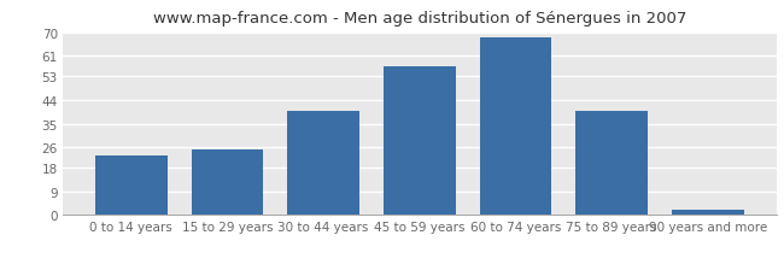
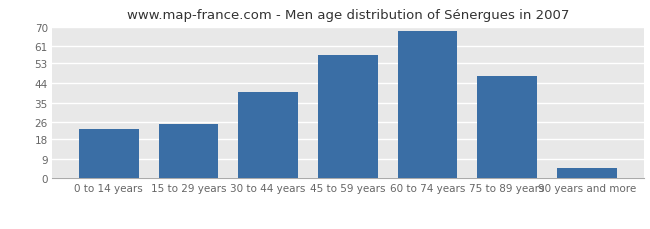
75 to 89 years: 40 -> 47
90 years and more: 2 -> 5
